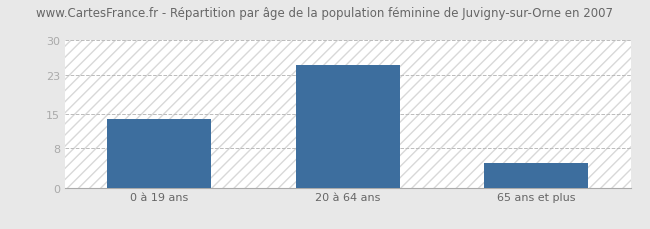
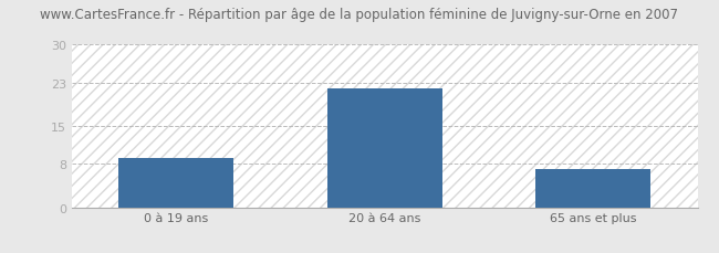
0 à 19 ans: 14 -> 9
20 à 64 ans: 25 -> 22
65 ans et plus: 5 -> 7
